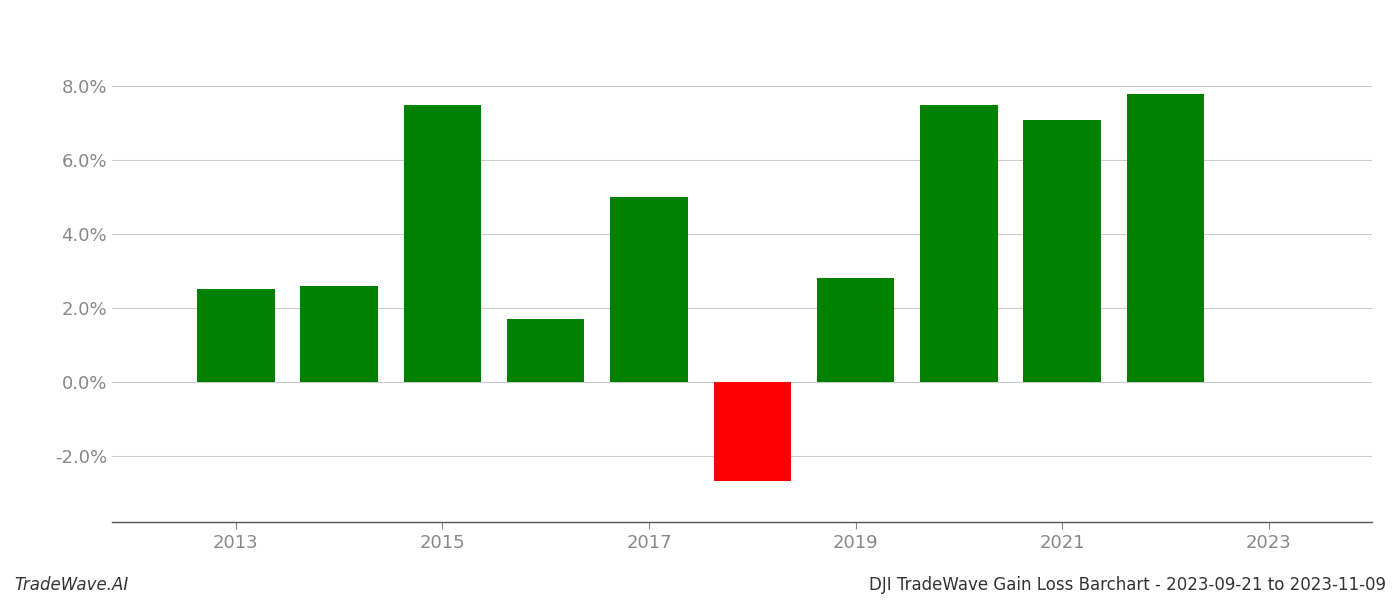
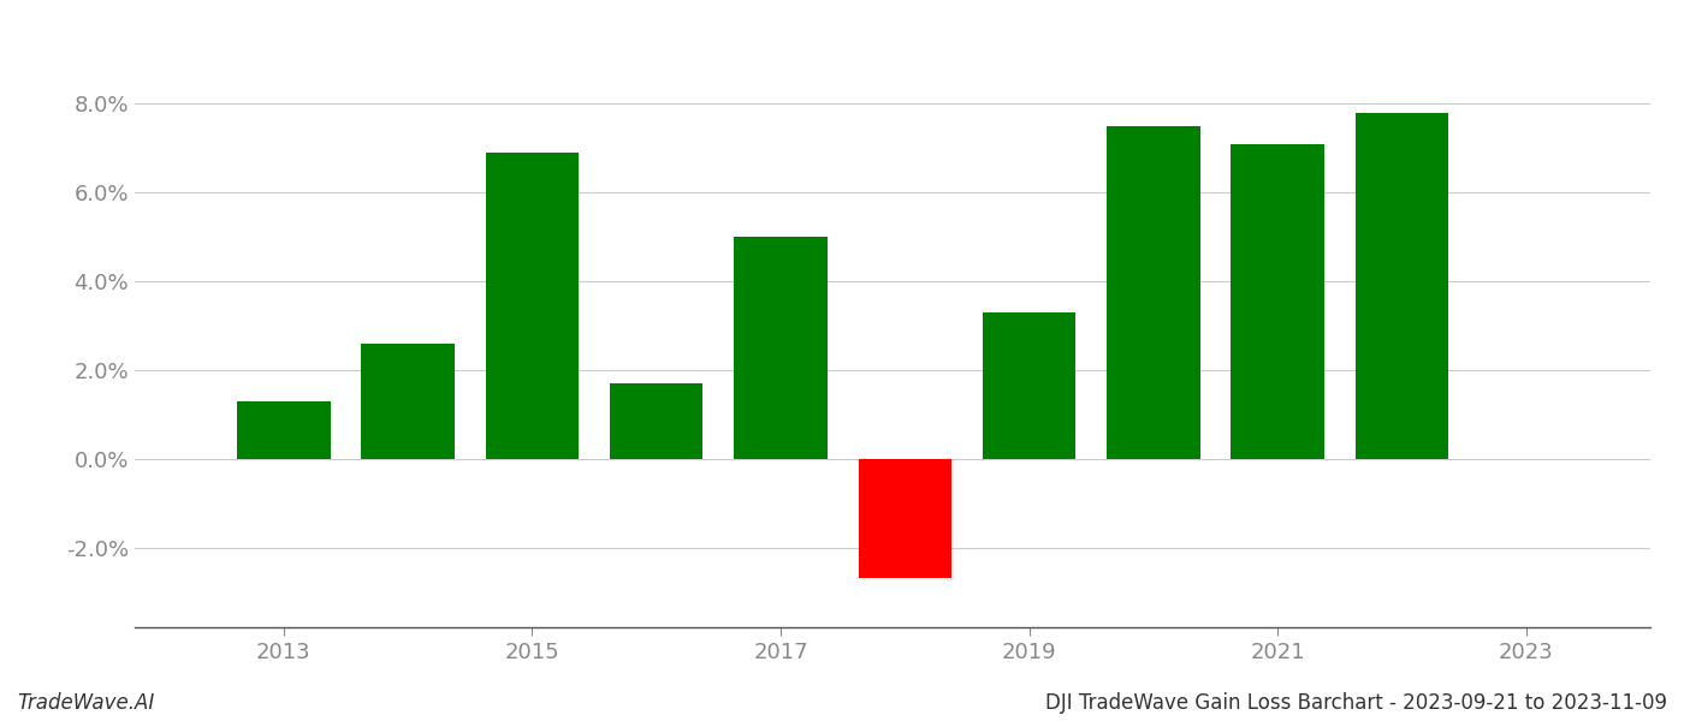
2013: 2.5% -> 1.3%
2015: 7.5% -> 6.9%
2019: 2.8% -> 3.3%
